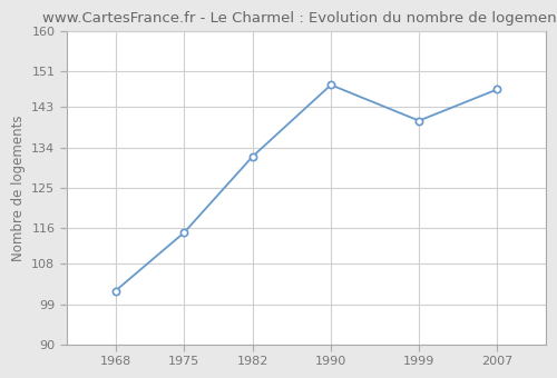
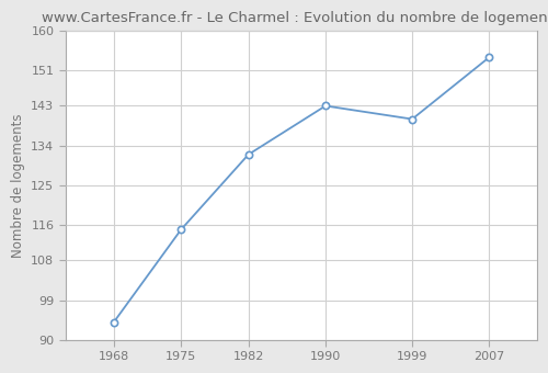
1968: 102 -> 94
1990: 148 -> 143
2007: 147 -> 154
